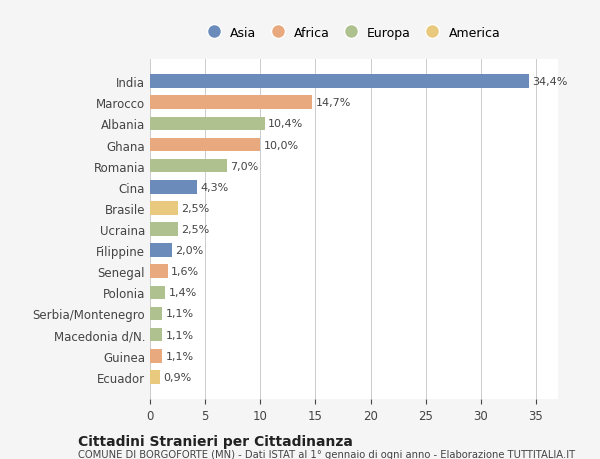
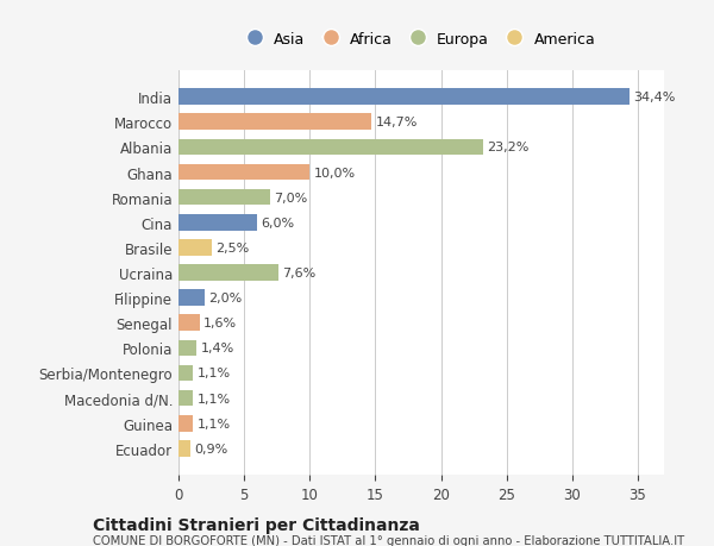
Albania: 10,4% -> 23,2%
Cina: 4,3% -> 6,0%
Ucraina: 2,5% -> 7,6%
